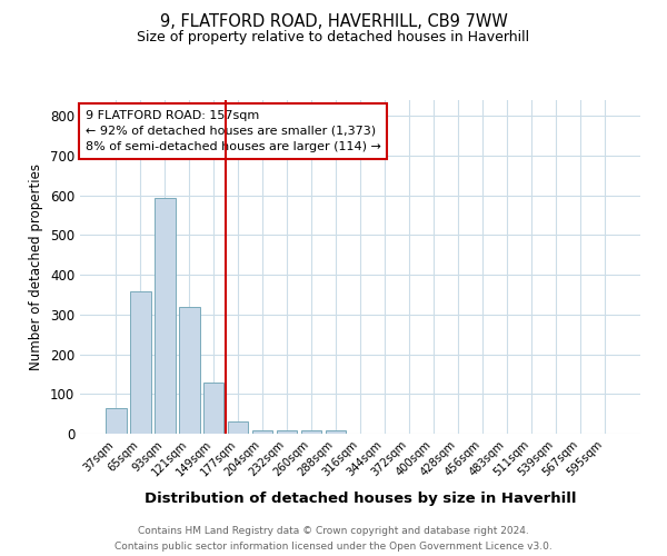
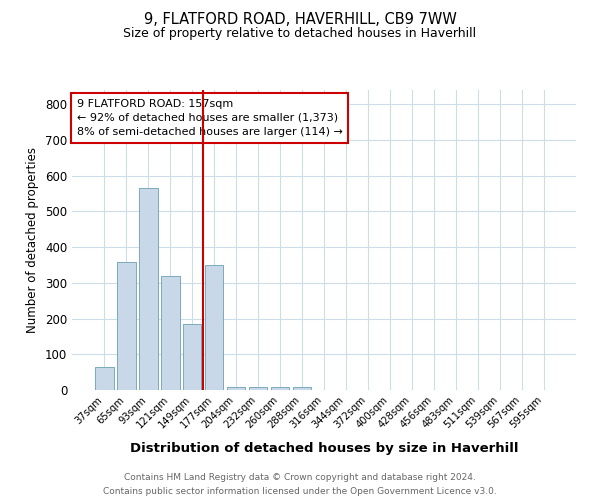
93sqm: 595 -> 565
149sqm: 130 -> 185
177sqm: 30 -> 350
